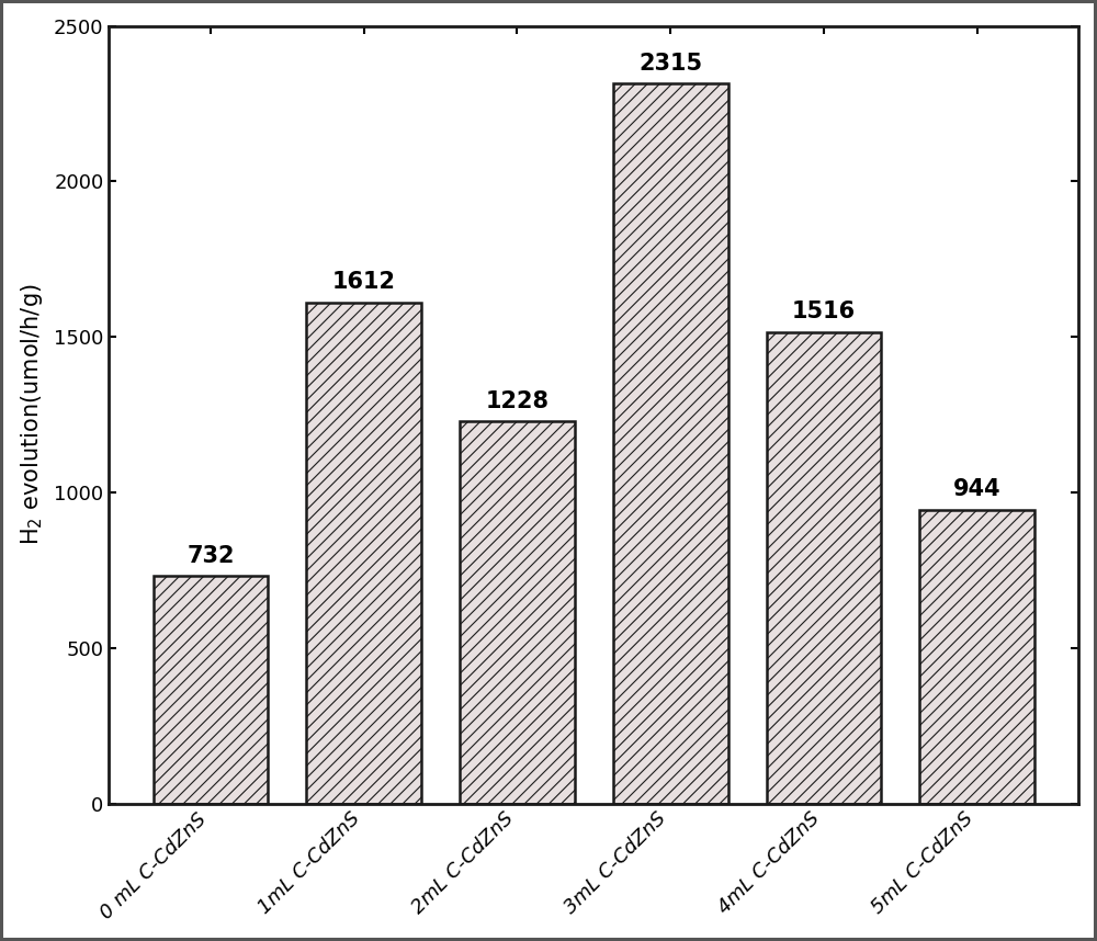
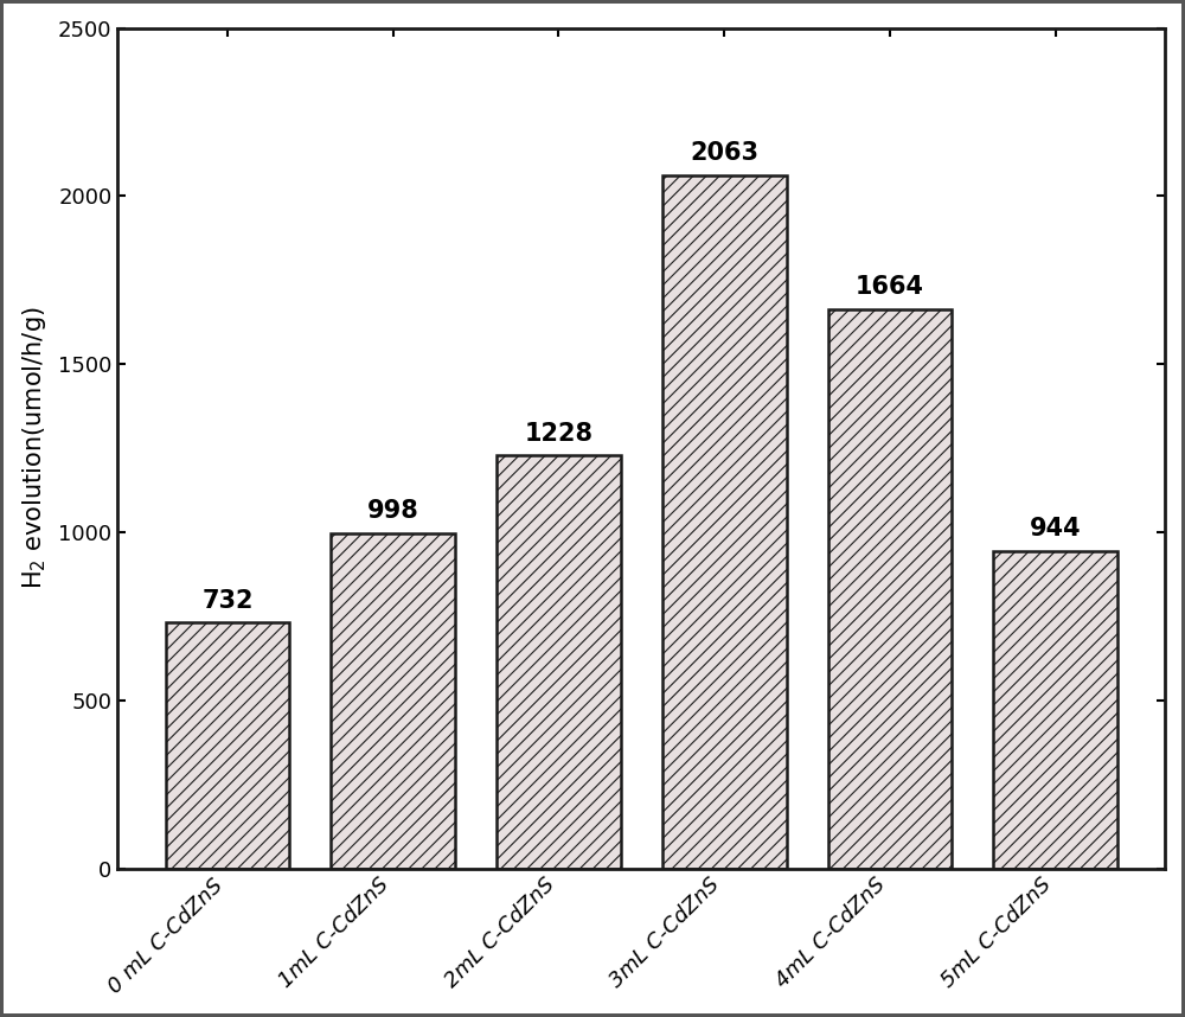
1mL C-CdZnS: 1612 -> 998
3mL C-CdZnS: 2315 -> 2063
4mL C-CdZnS: 1516 -> 1664
